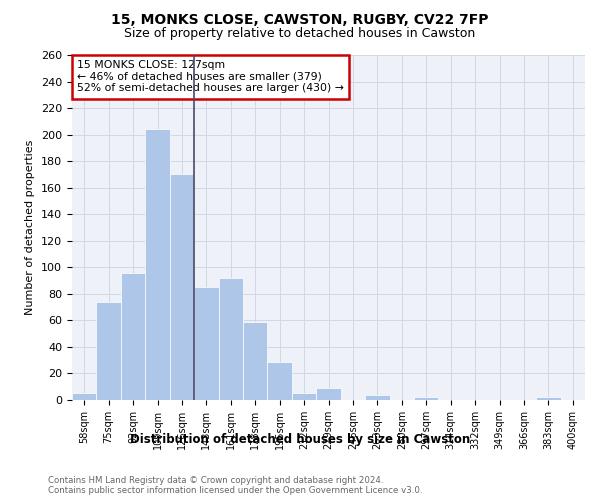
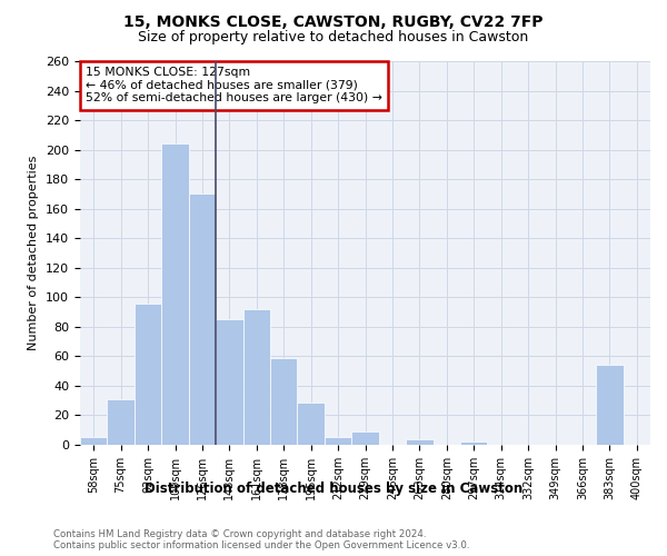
75sqm: 74 -> 31
383sqm: 2 -> 54
